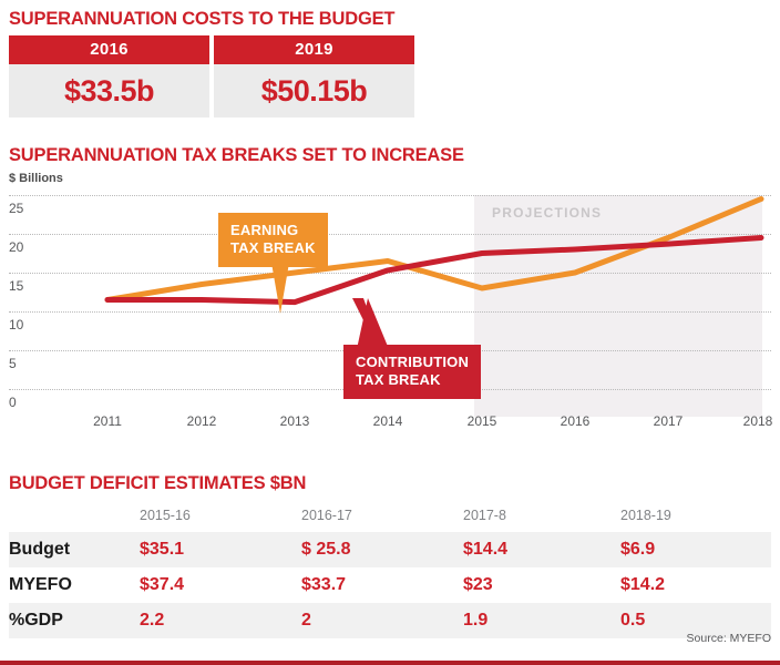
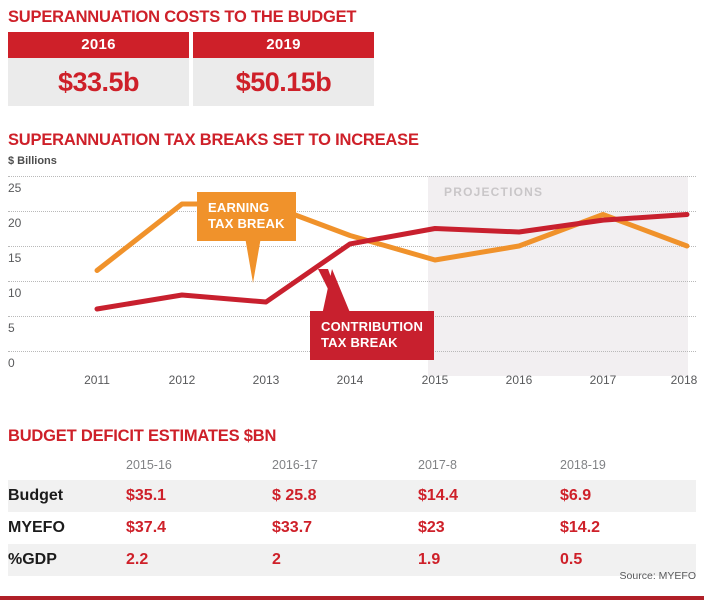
CONTRIBUTION TAX BREAK/2011: 12 -> 6
EARNING TAX BREAK/2012: 14 -> 21
CONTRIBUTION TAX BREAK/2012: 12 -> 8
EARNING TAX BREAK/2013: 15 -> 21
CONTRIBUTION TAX BREAK/2013: 11 -> 7
CONTRIBUTION TAX BREAK/2016: 18 -> 17
EARNING TAX BREAK/2018: 24 -> 15
